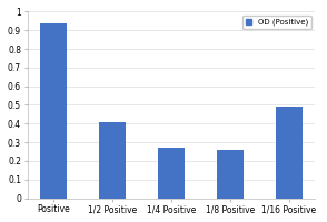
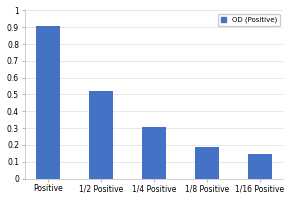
Positive: 0.94 -> 0.91
1/2 Positive: 0.41 -> 0.52
1/4 Positive: 0.27 -> 0.30
1/8 Positive: 0.26 -> 0.19
1/16 Positive: 0.49 -> 0.14
